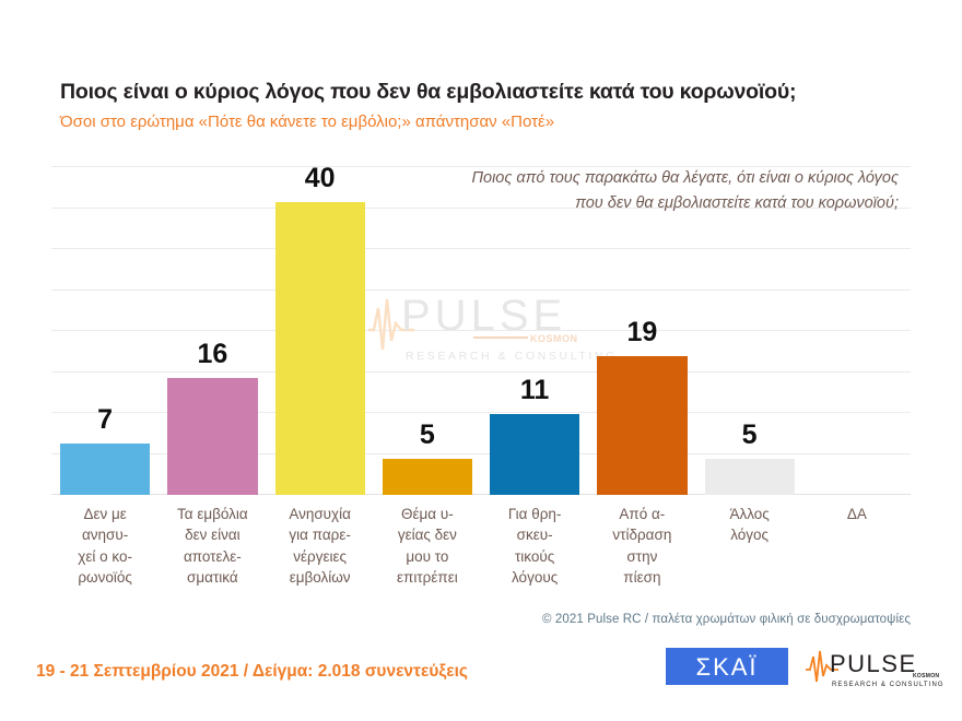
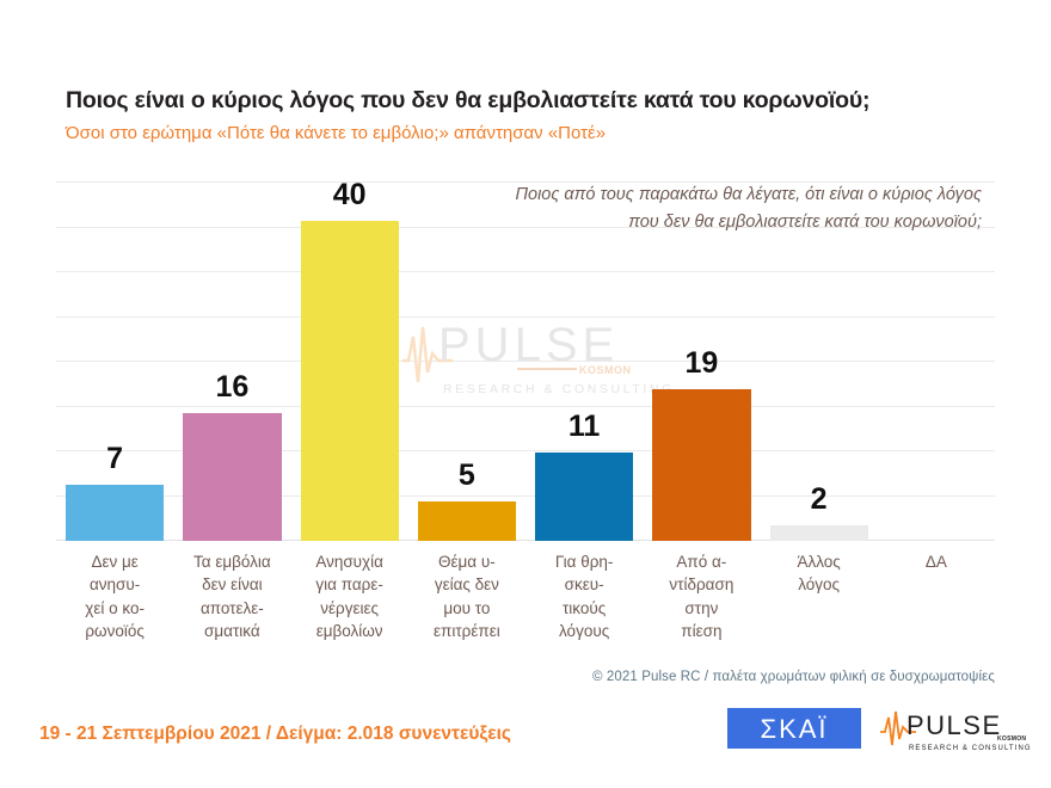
Άλλος λόγος: 5 -> 2
